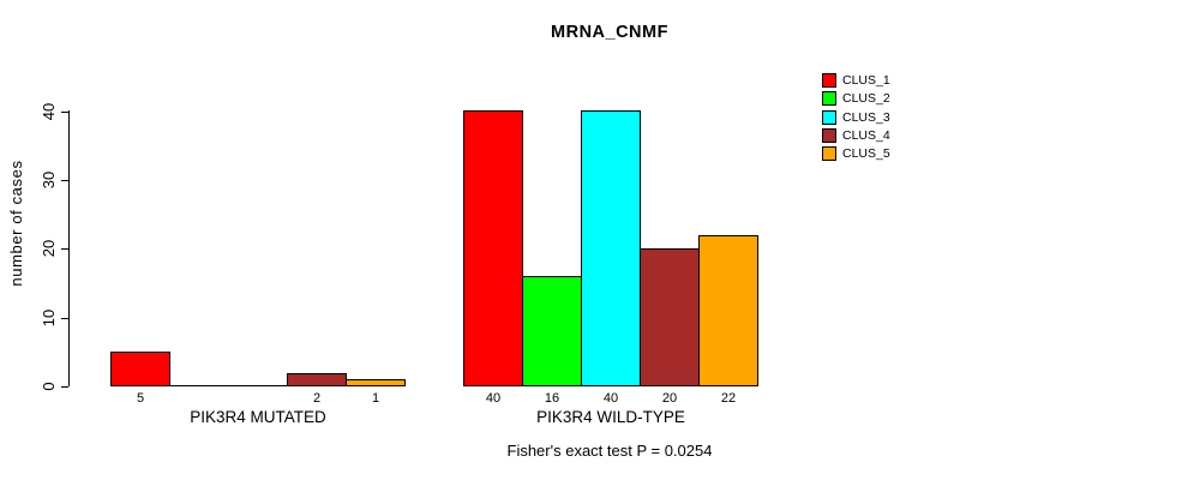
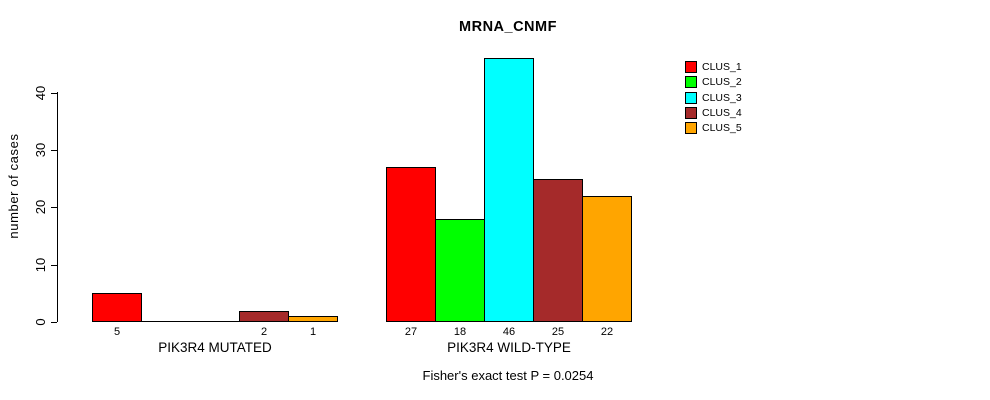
CLUS_1/PIK3R4 WILD-TYPE: 40 -> 27
CLUS_2/PIK3R4 WILD-TYPE: 16 -> 18
CLUS_3/PIK3R4 WILD-TYPE: 40 -> 46
CLUS_4/PIK3R4 WILD-TYPE: 20 -> 25
